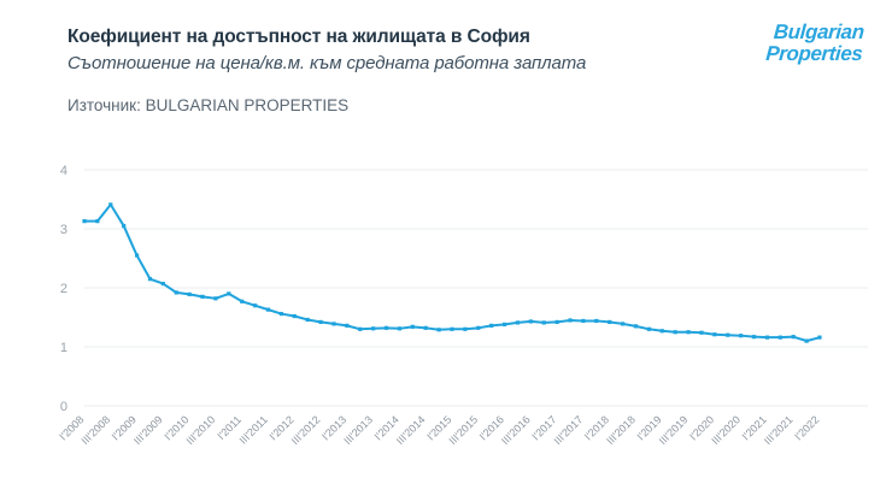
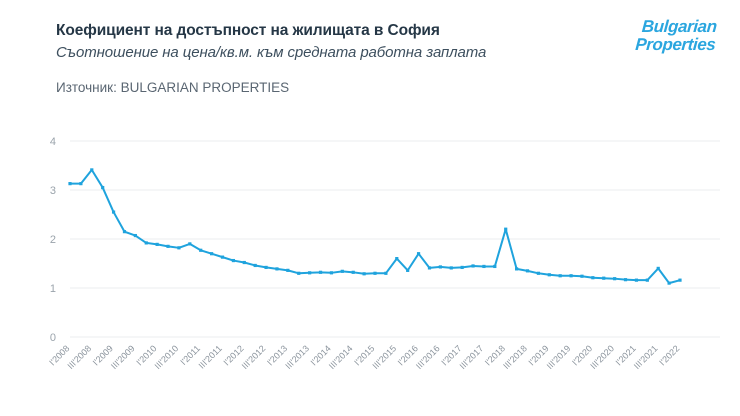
III'2015: 1.3 -> 1.6
I'2016: 1.4 -> 1.7
I'2018: 1.4 -> 2.2
III'2021: 1.2 -> 1.4
